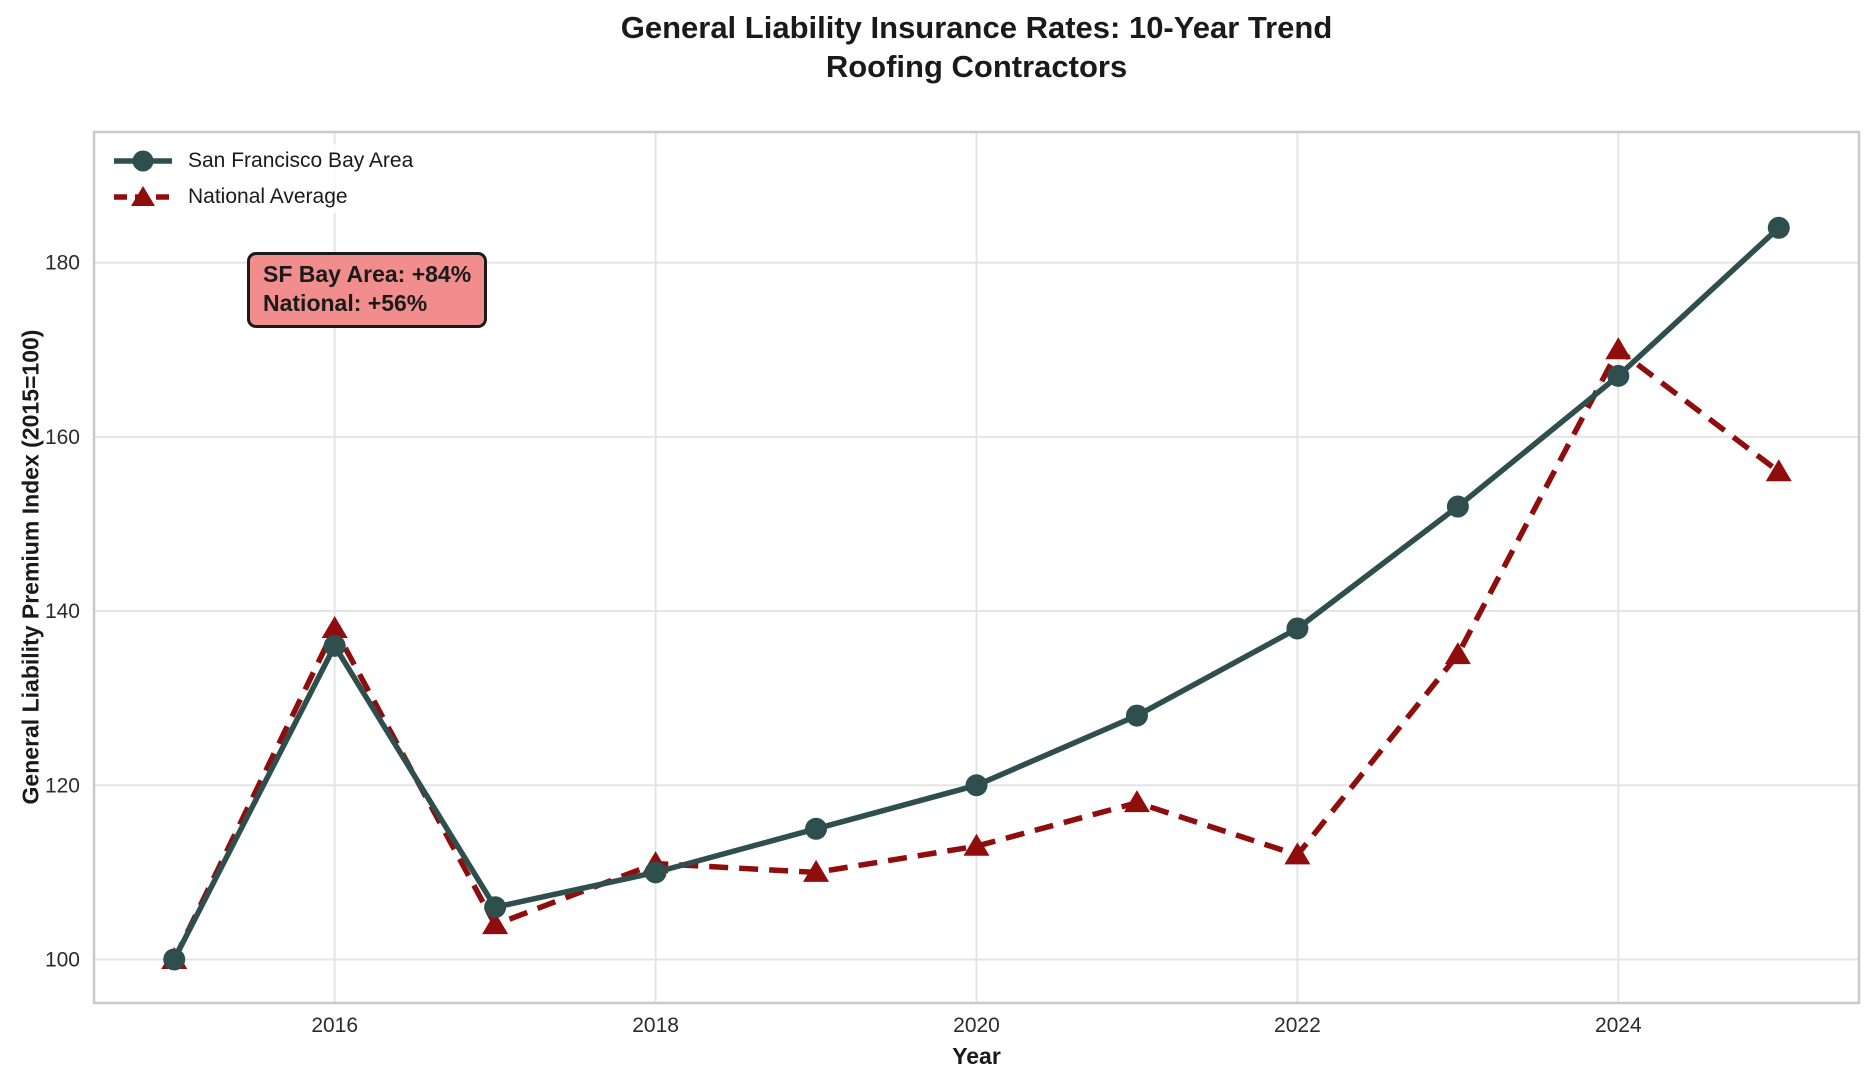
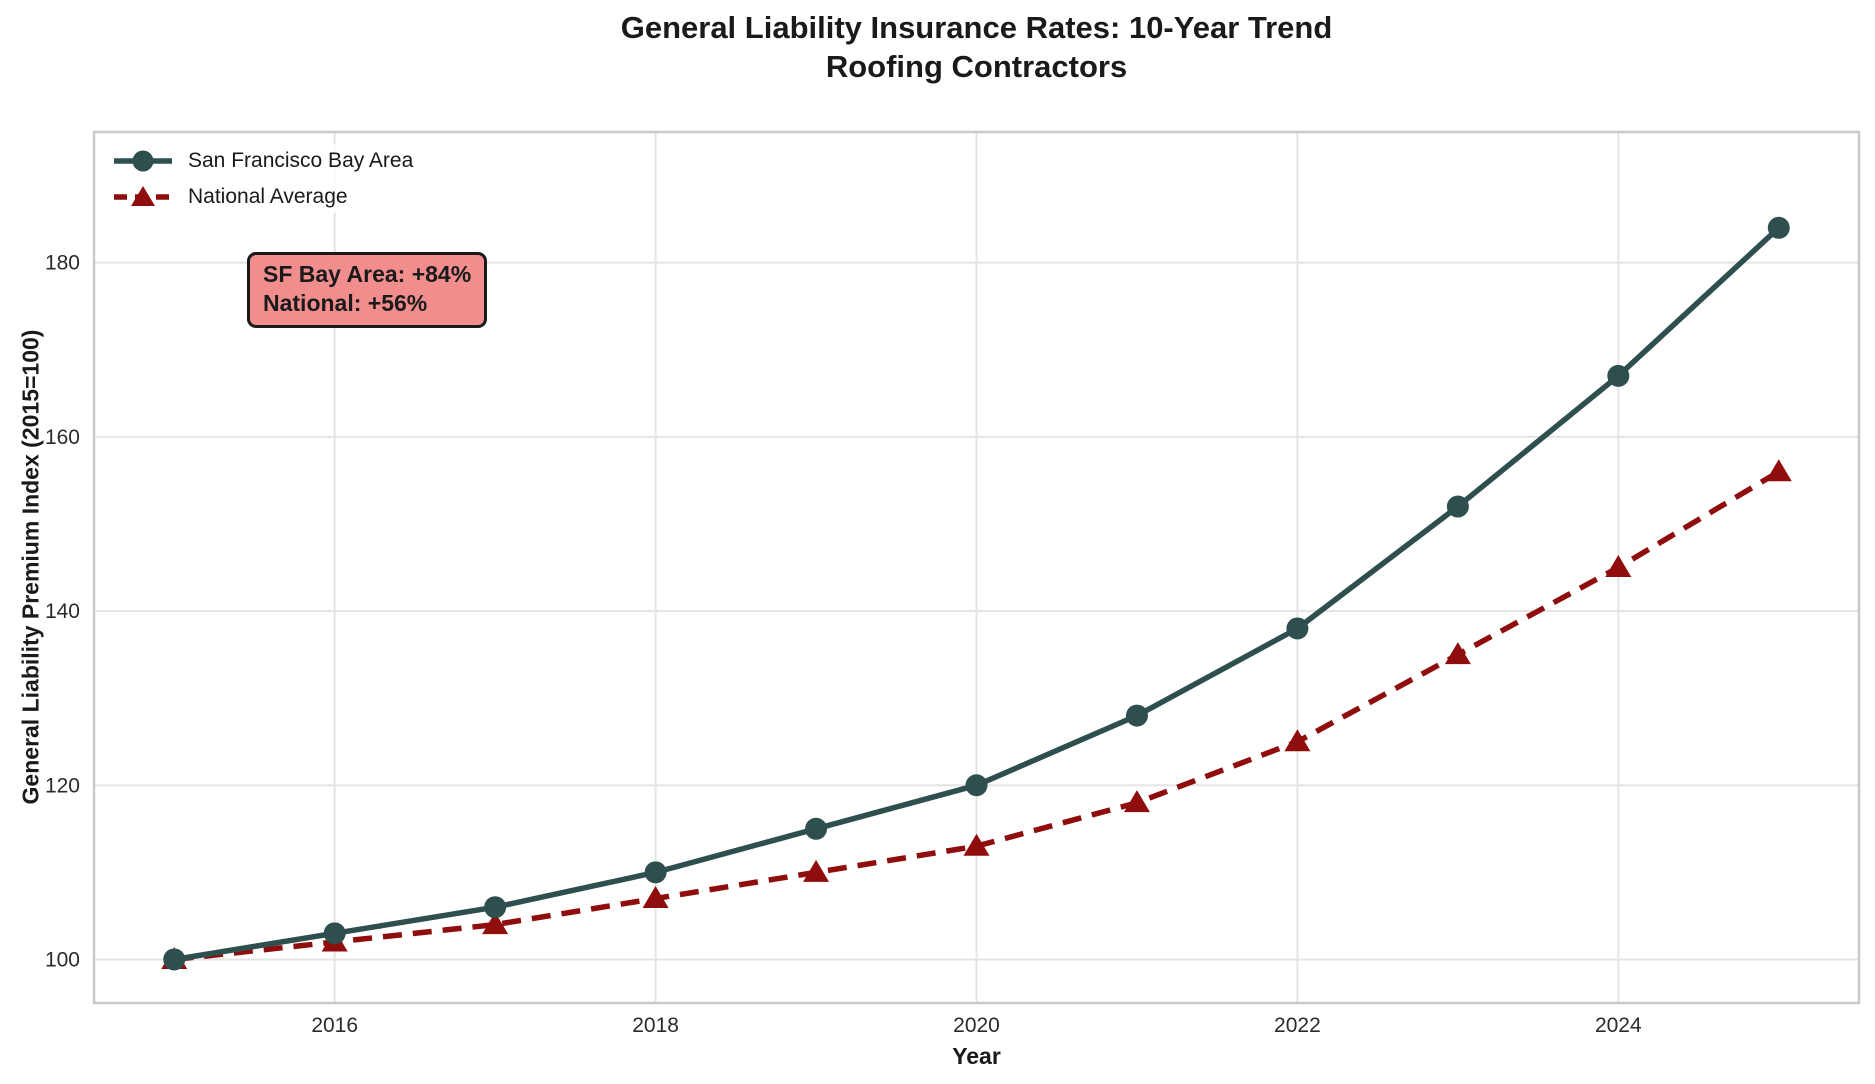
San Francisco Bay Area/2016: 136 -> 103
National Average/2016: 138 -> 102
National Average/2018: 111 -> 107
National Average/2022: 112 -> 125
National Average/2024: 170 -> 145
